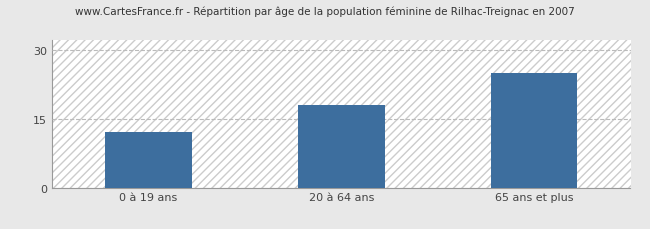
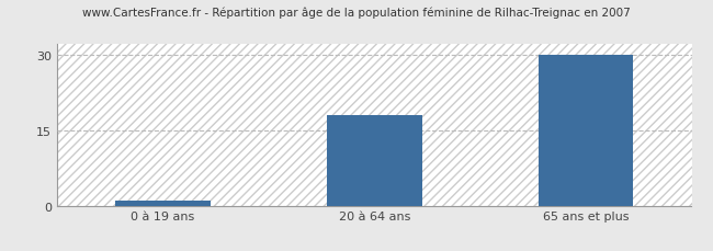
0 à 19 ans: 12 -> 1
65 ans et plus: 25 -> 30
